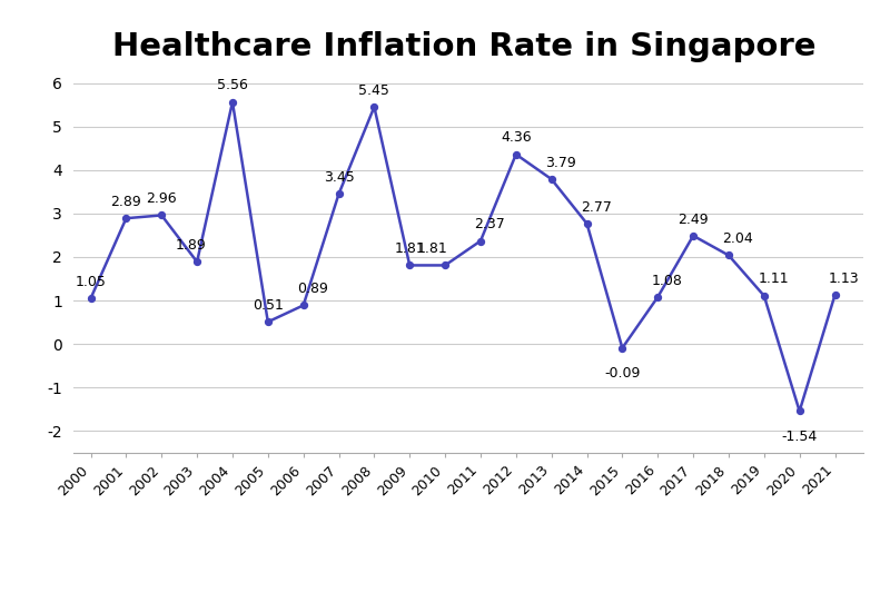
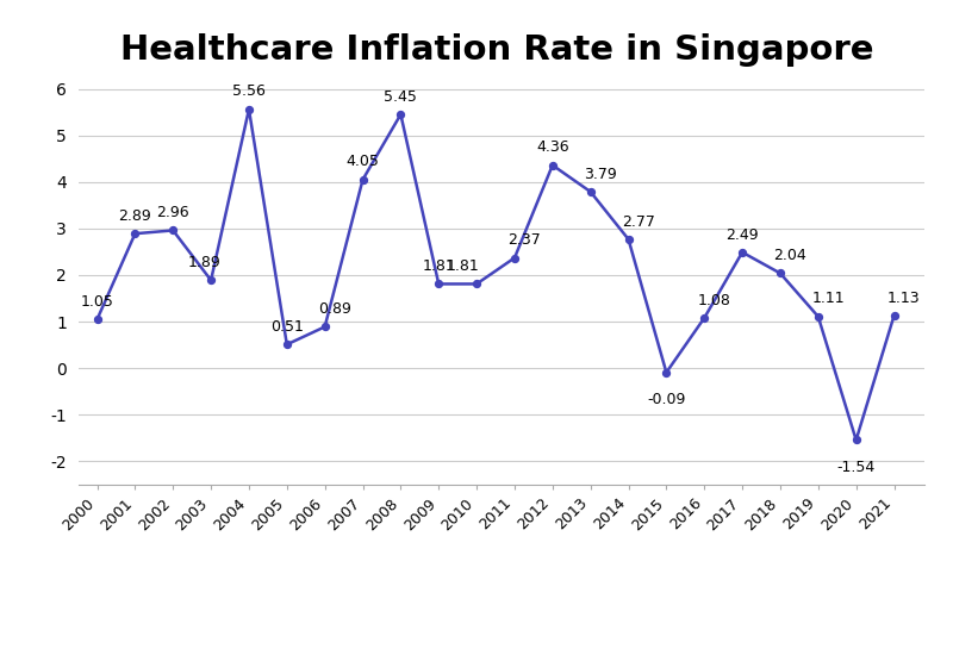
2007: 3.45 -> 4.05
